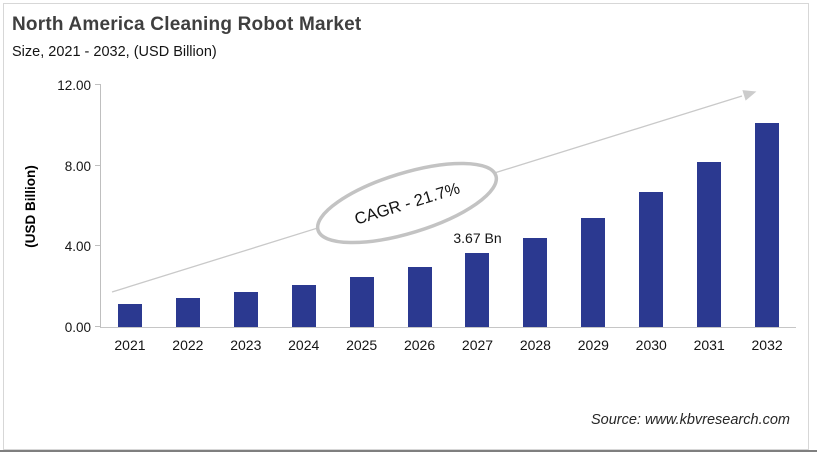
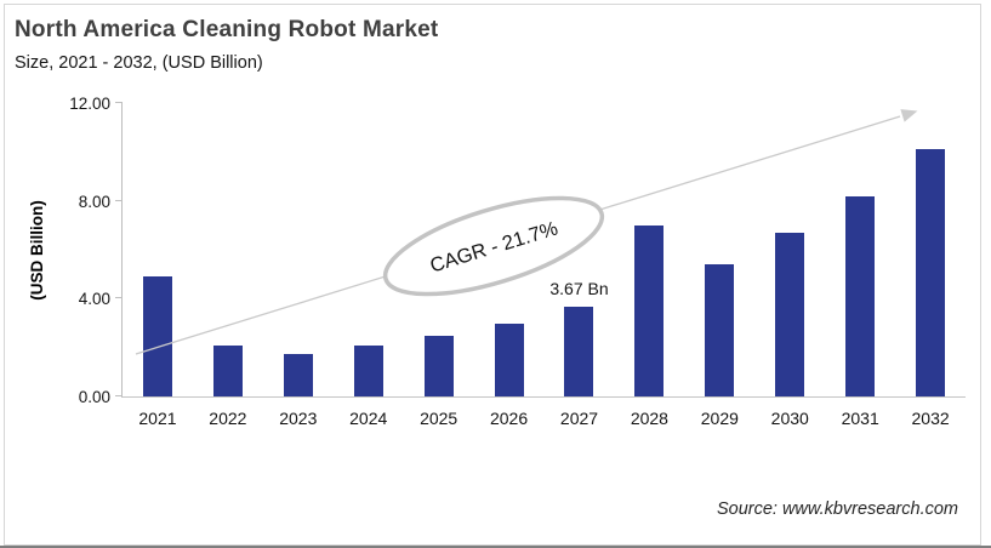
2021: 1.1 -> 4.9
2022: 1.4 -> 2.1
2028: 4.4 -> 7.0
